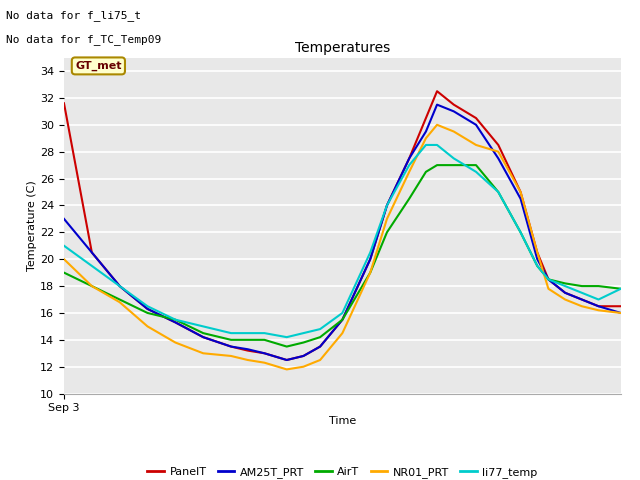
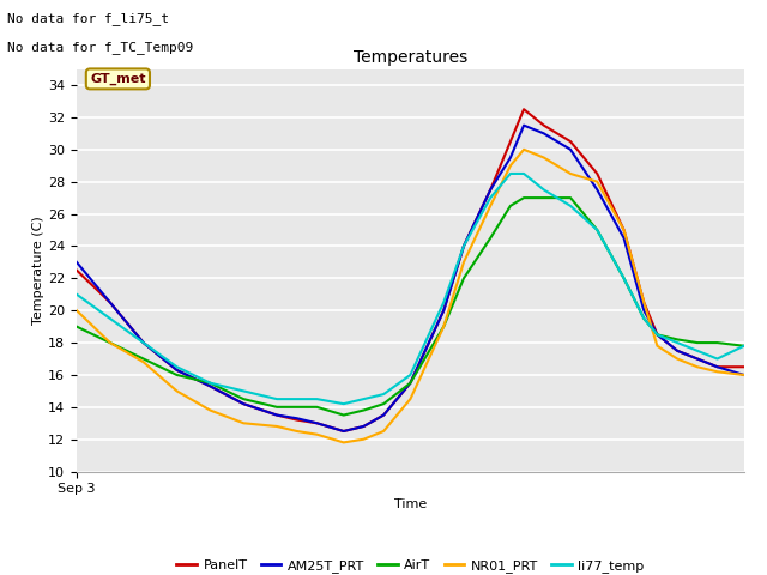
PanelT/Sep 3: 31.6 -> 22.5
